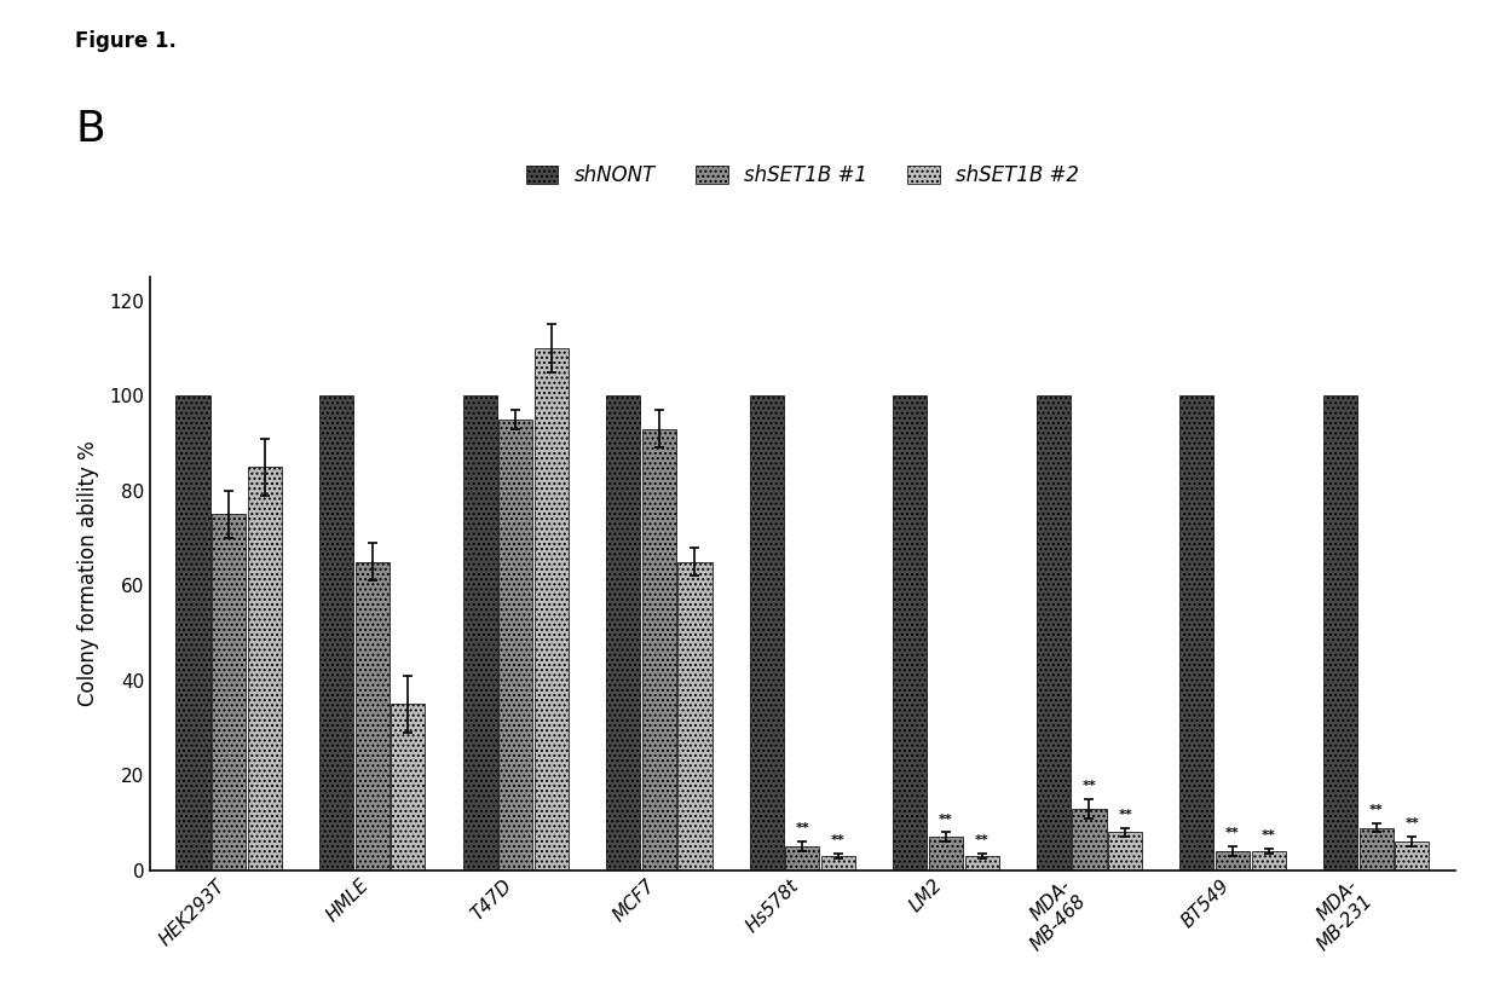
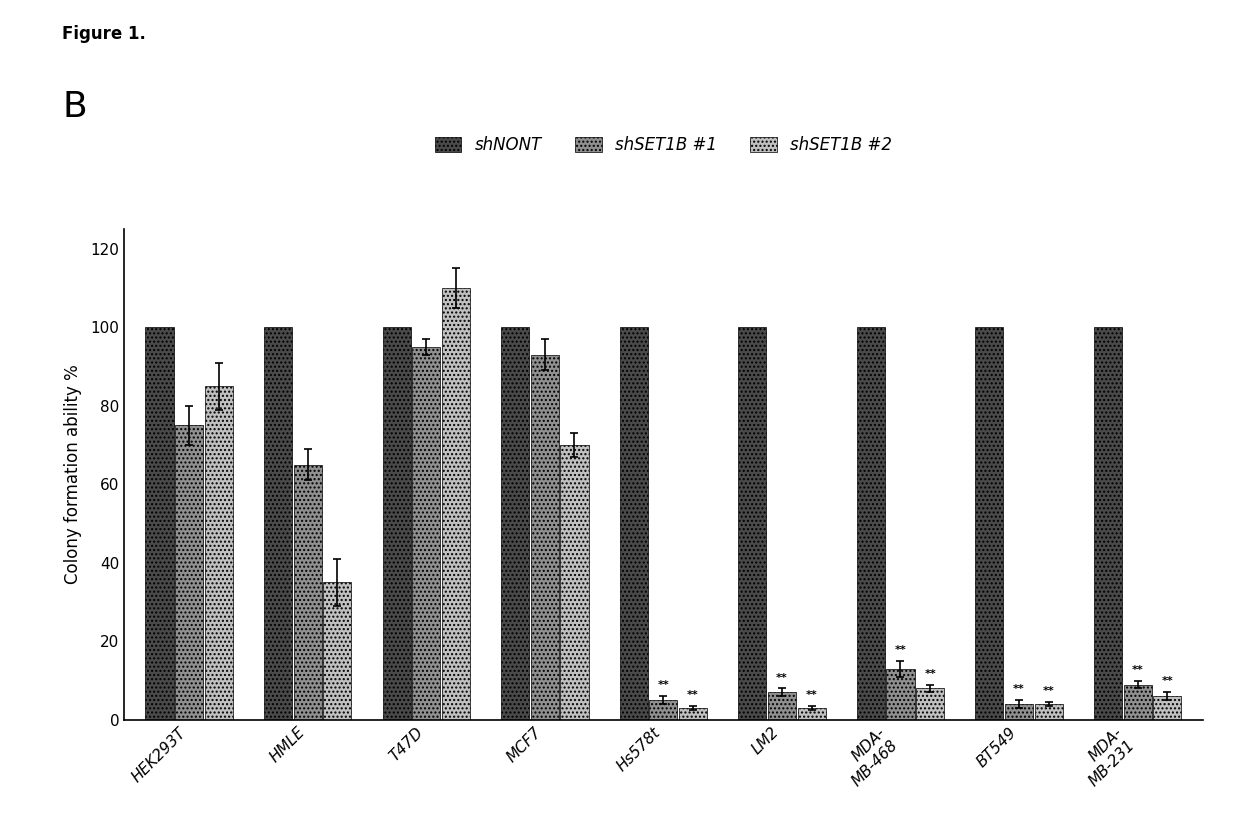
shSET1B #2/MCF7: 65 -> 70
